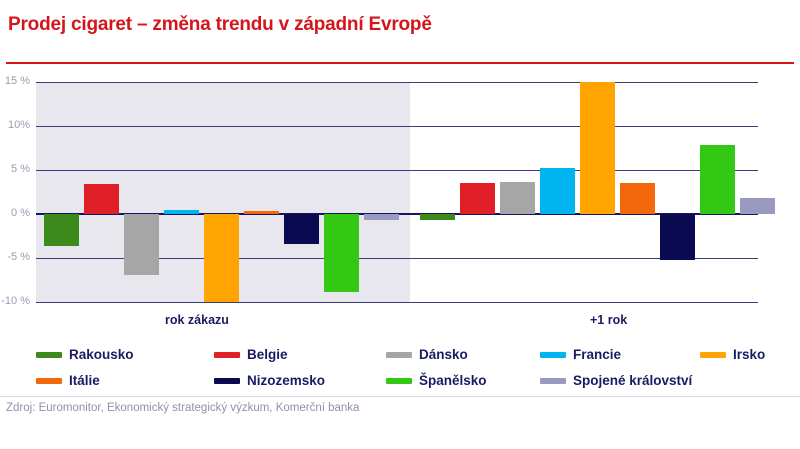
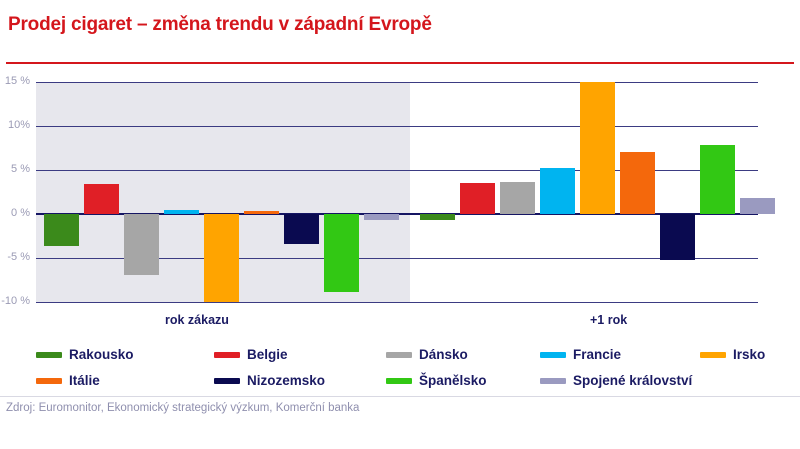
Itálie/+1 rok: 4% -> 7%
